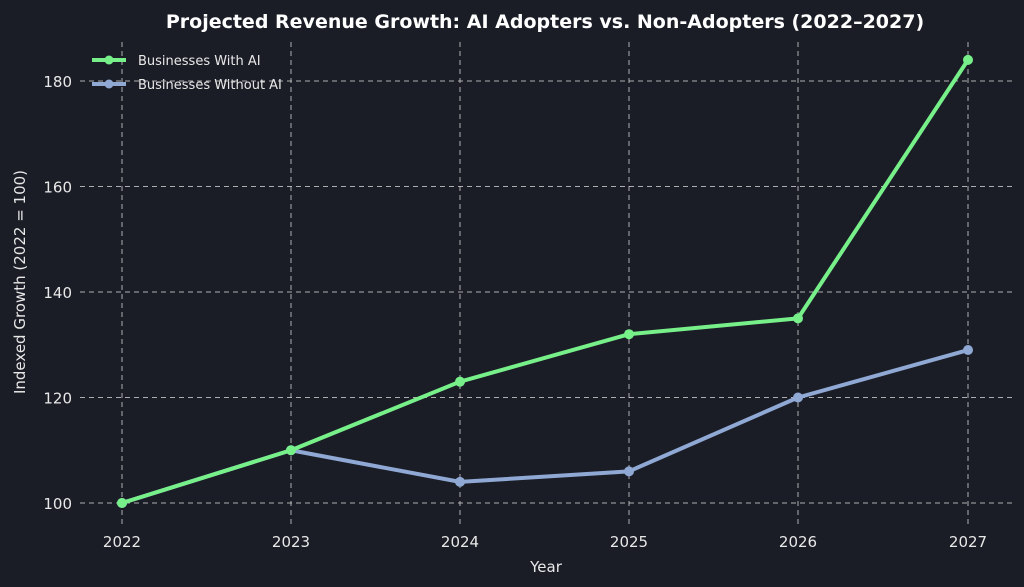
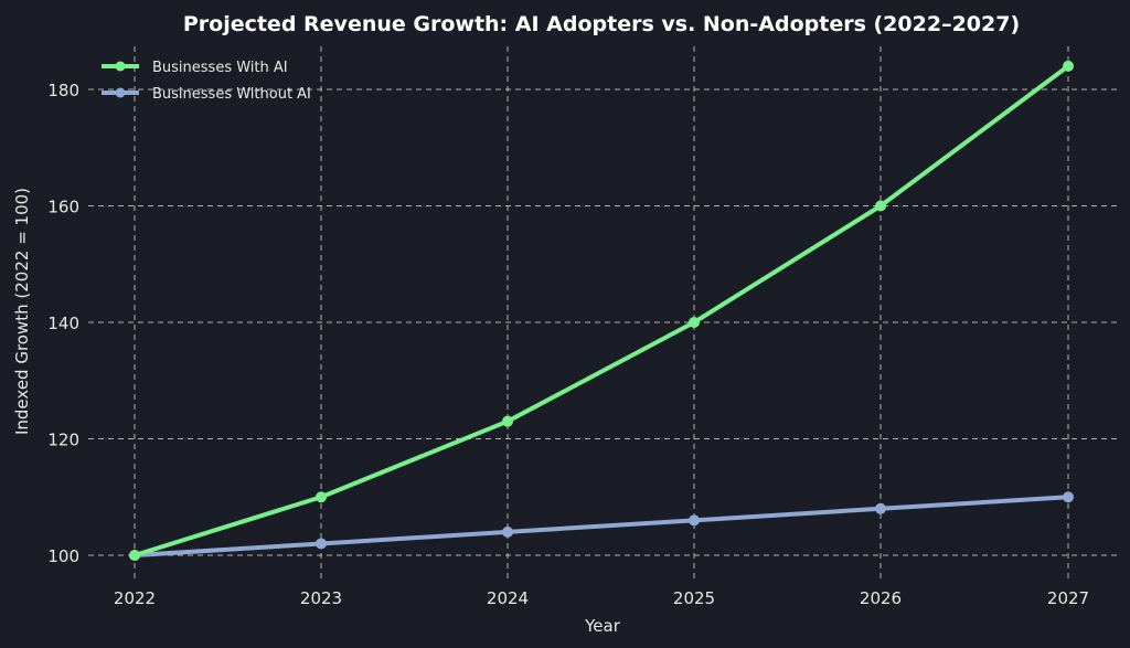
Businesses Without AI/2023: 110 -> 102
Businesses With AI/2025: 132 -> 140
Businesses With AI/2026: 135 -> 160
Businesses Without AI/2026: 120 -> 108
Businesses Without AI/2027: 129 -> 110
